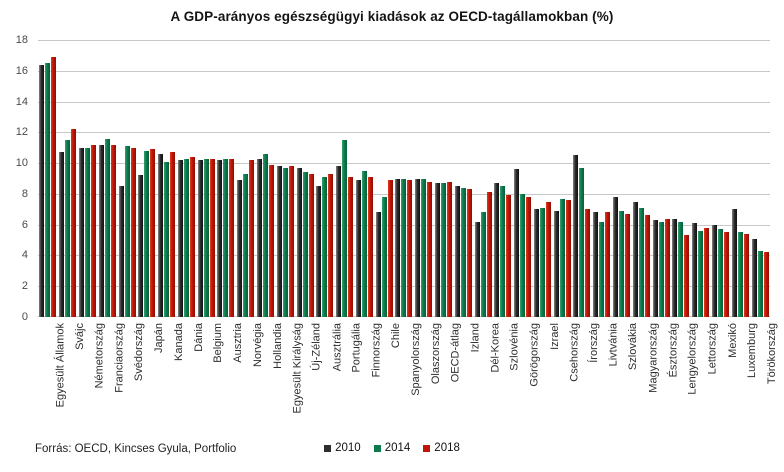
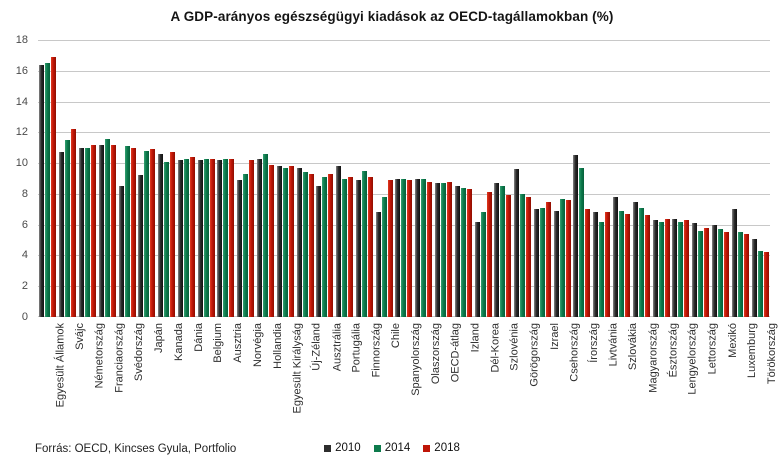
2014/Portugália: 11.5 -> 9.0
2018/Lengyelország: 5.3 -> 6.3
